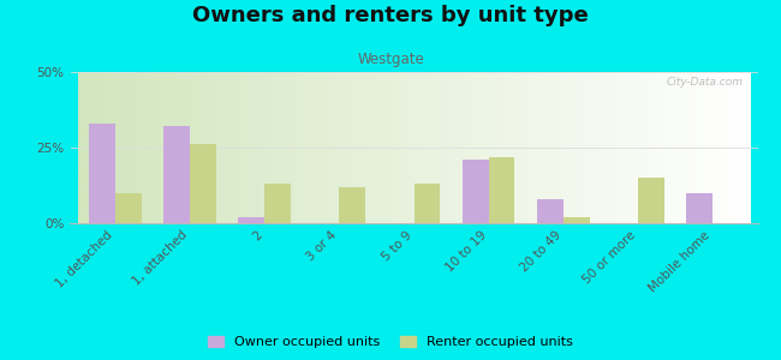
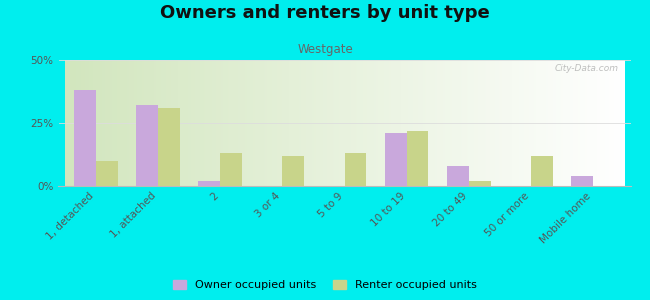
Owner occupied units/1, detached: 33% -> 38%
Renter occupied units/1, attached: 26% -> 31%
Renter occupied units/50 or more: 15% -> 12%
Owner occupied units/Mobile home: 10% -> 4%
